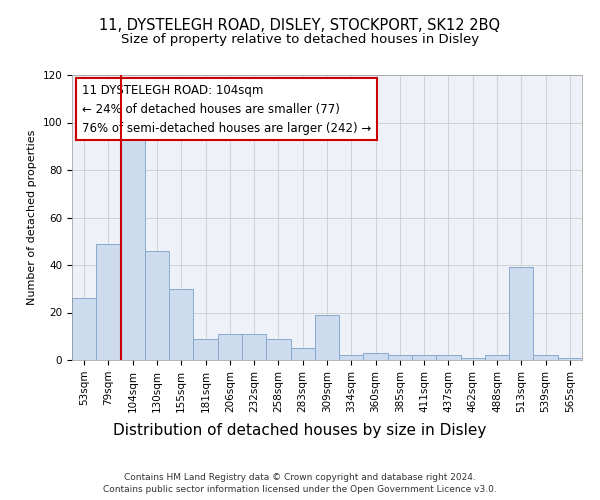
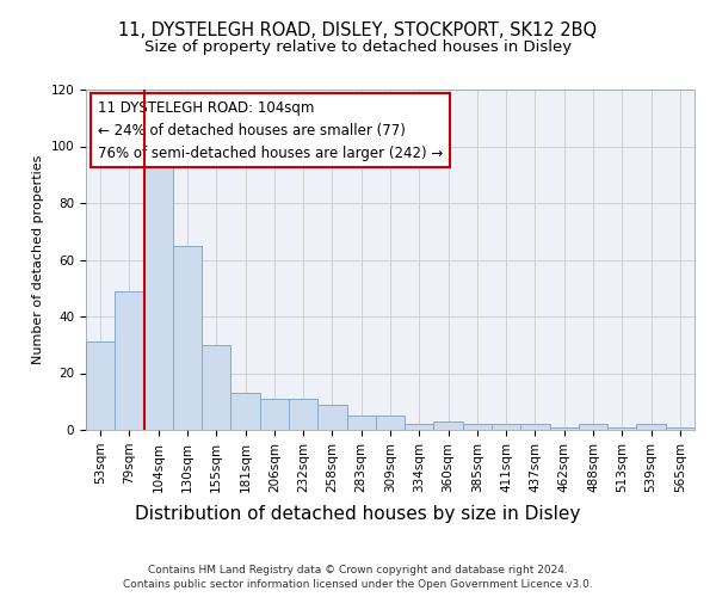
53sqm: 26 -> 31
130sqm: 46 -> 65
181sqm: 9 -> 13
309sqm: 19 -> 5
513sqm: 39 -> 1
